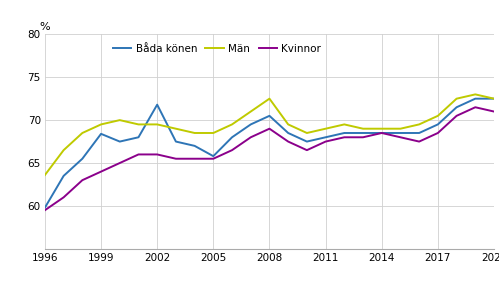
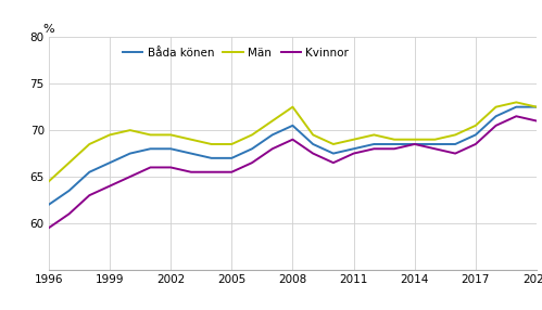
Båda könen/1996: 59.8 -> 62.0
Män/1996: 63.6 -> 64.5
Båda könen/1999: 68.4 -> 66.5
Båda könen/2002: 71.8 -> 68.0
Båda könen/2005: 65.8 -> 67.0
